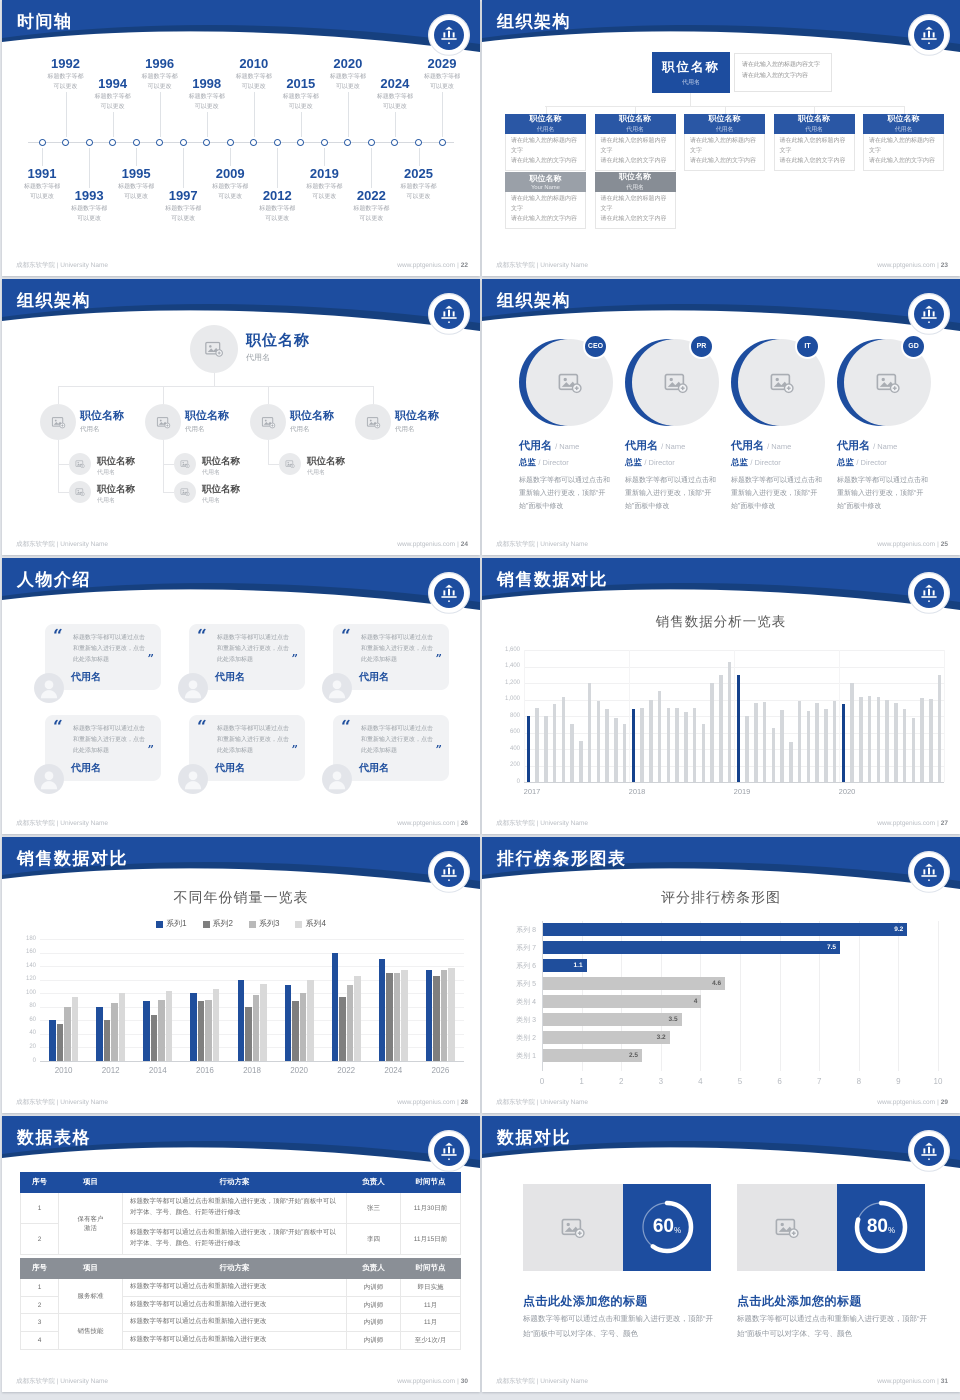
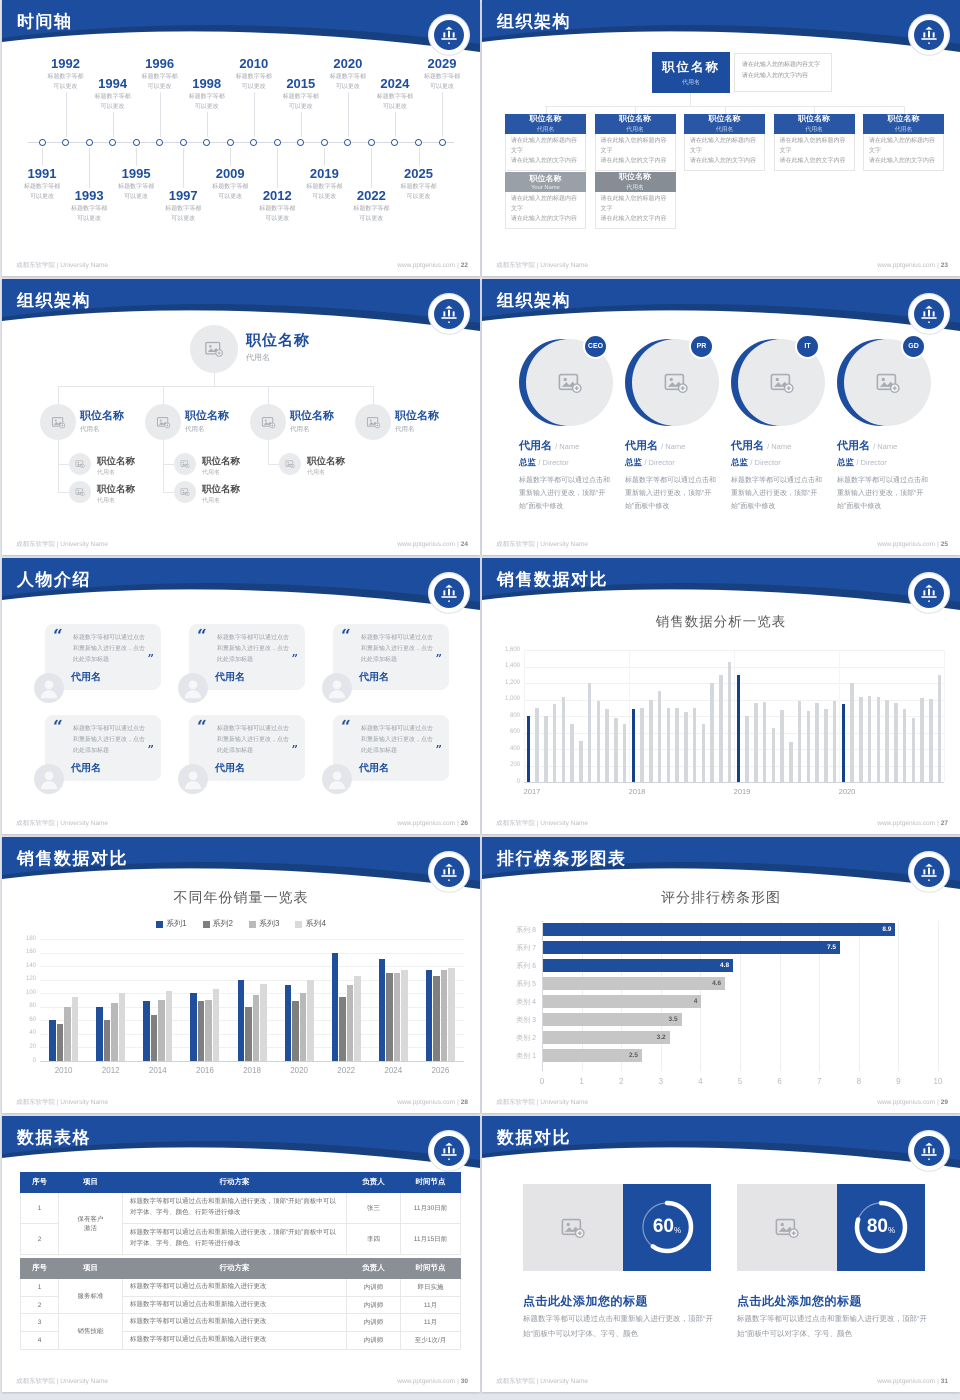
评分排行榜条形图/系列 8: 9.2 -> 8.9
评分排行榜条形图/系列 6: 1.1 -> 4.8
